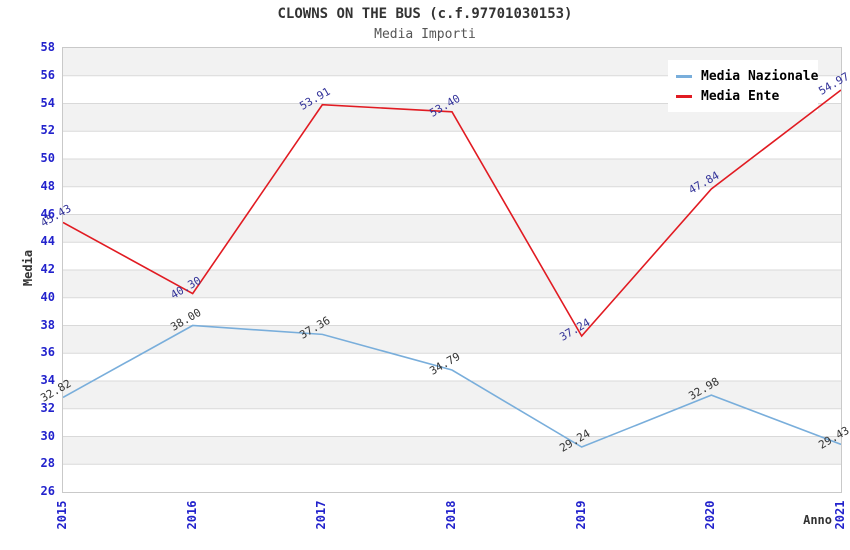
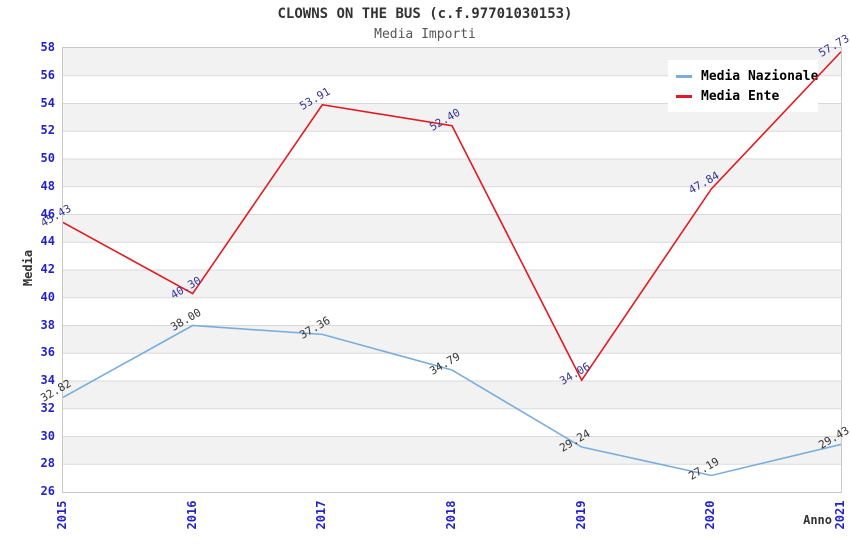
Media Ente/2018: 53.40 -> 52.40
Media Ente/2019: 37.24 -> 34.06
Media Nazionale/2020: 32.98 -> 27.19
Media Ente/2021: 54.97 -> 57.73
